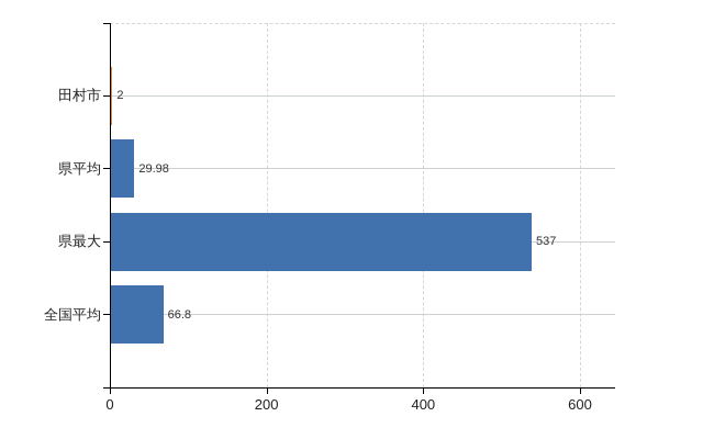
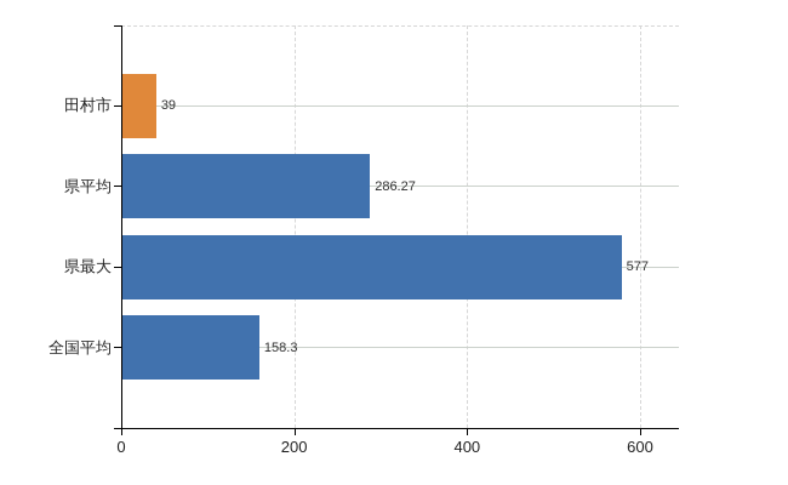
田村市: 2 -> 39
県平均: 29.98 -> 286.27
県最大: 537 -> 577
全国平均: 66.8 -> 158.3
